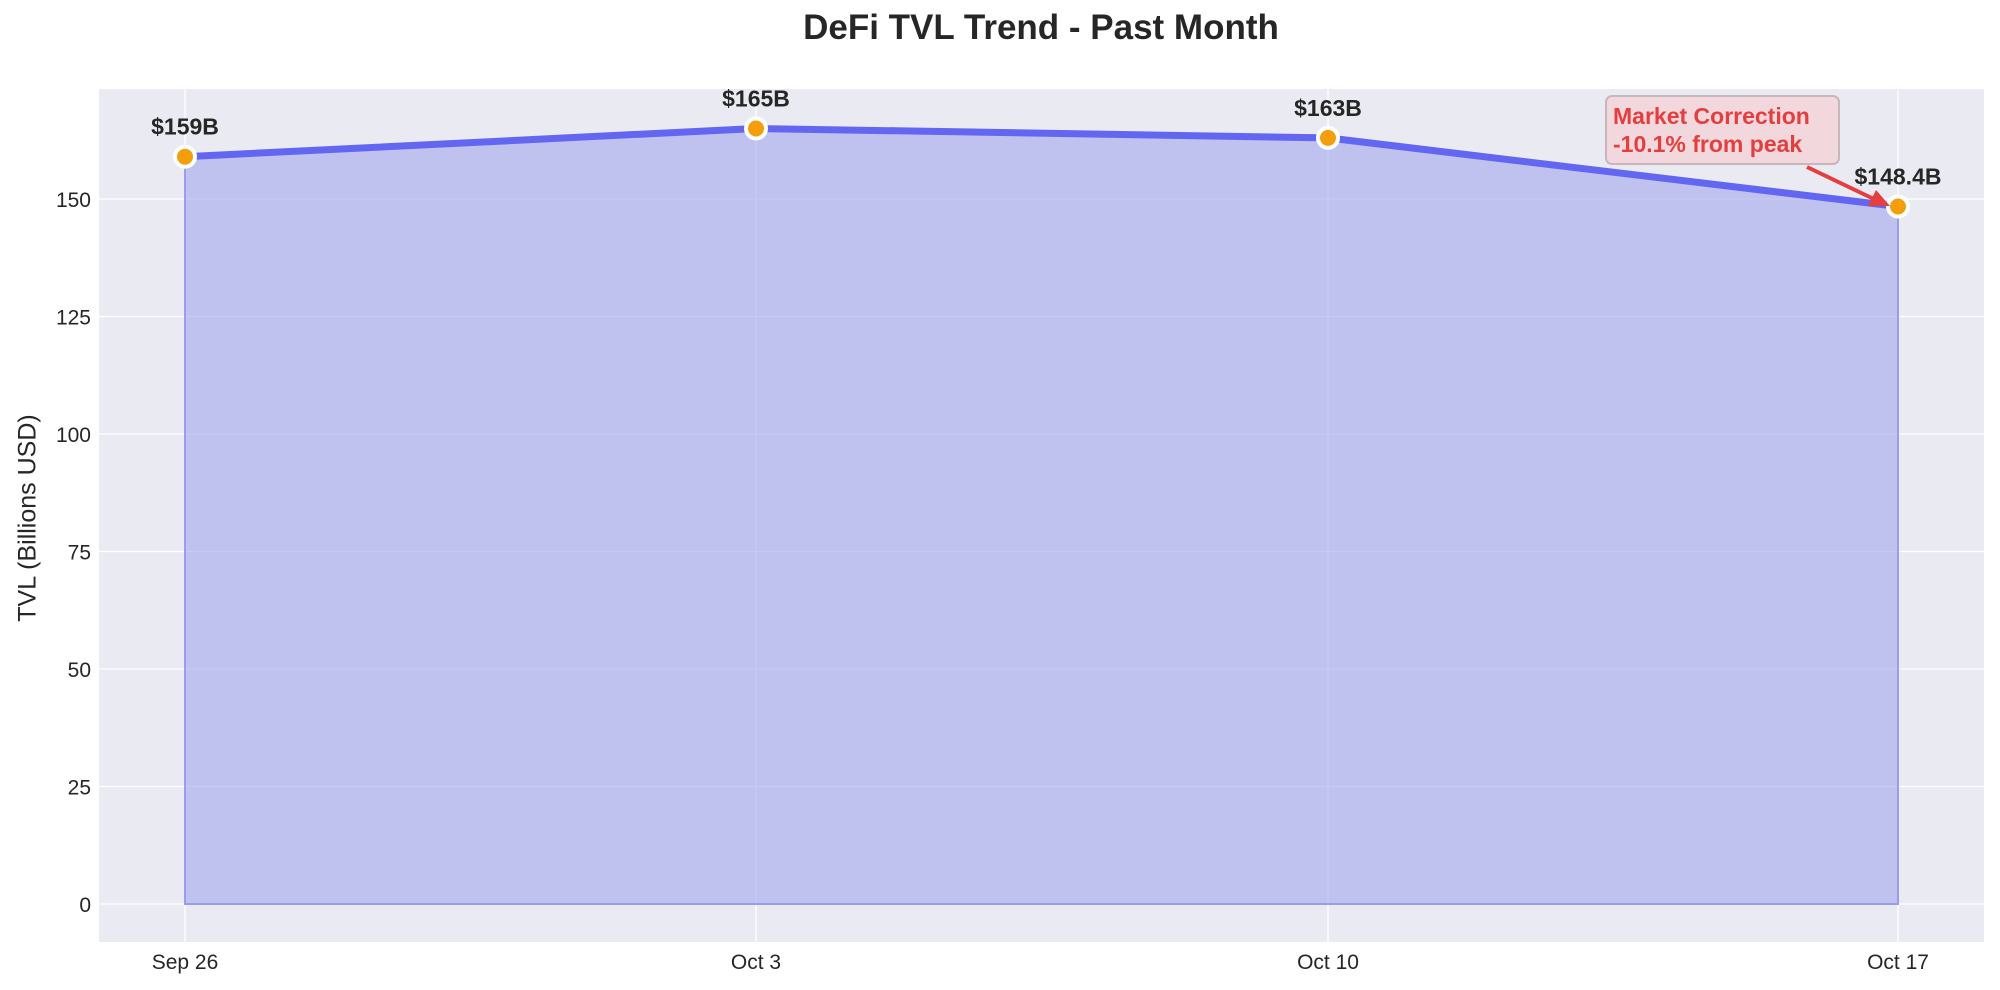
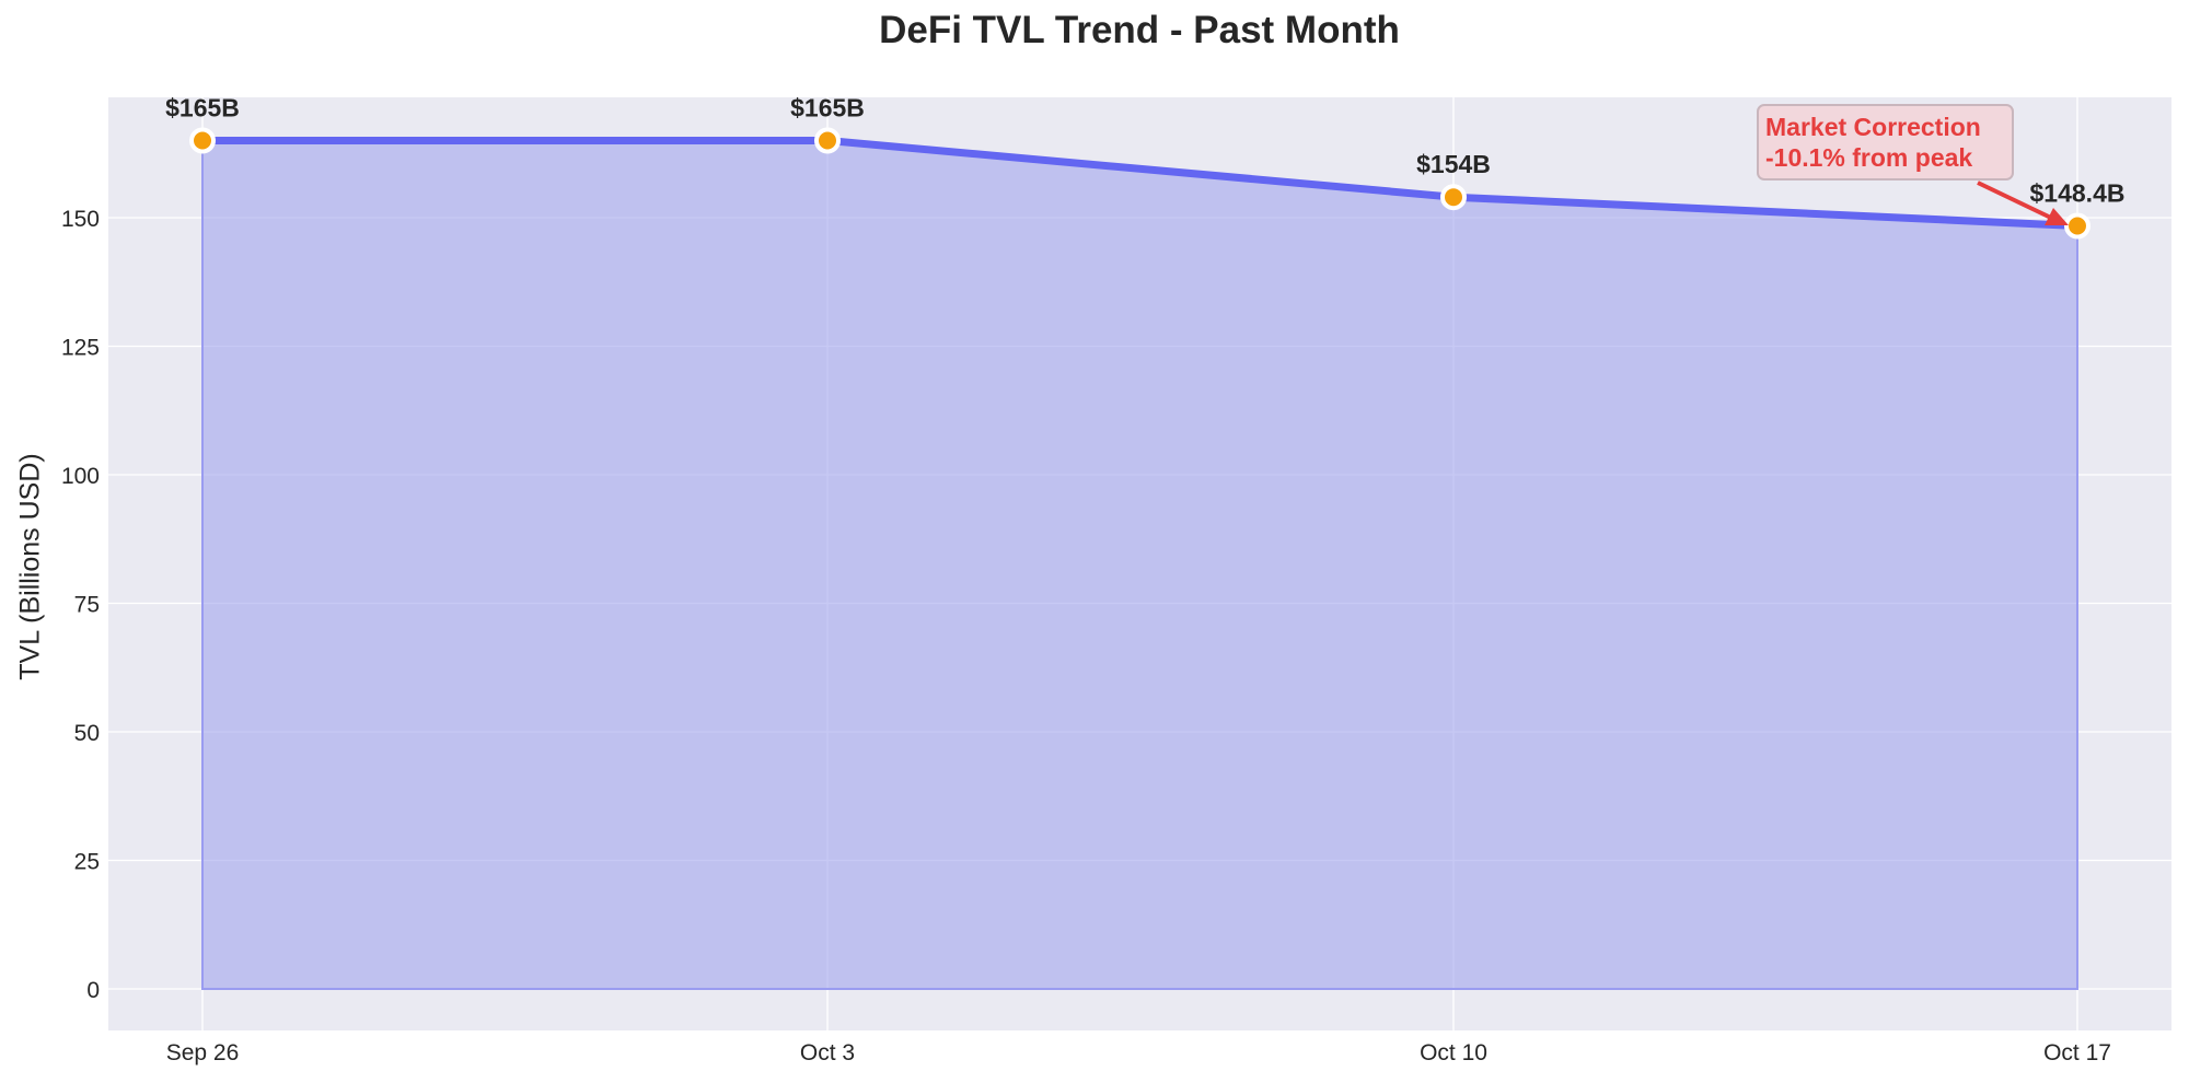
Sep 26: $159B -> $165B
Oct 10: $163B -> $154B
